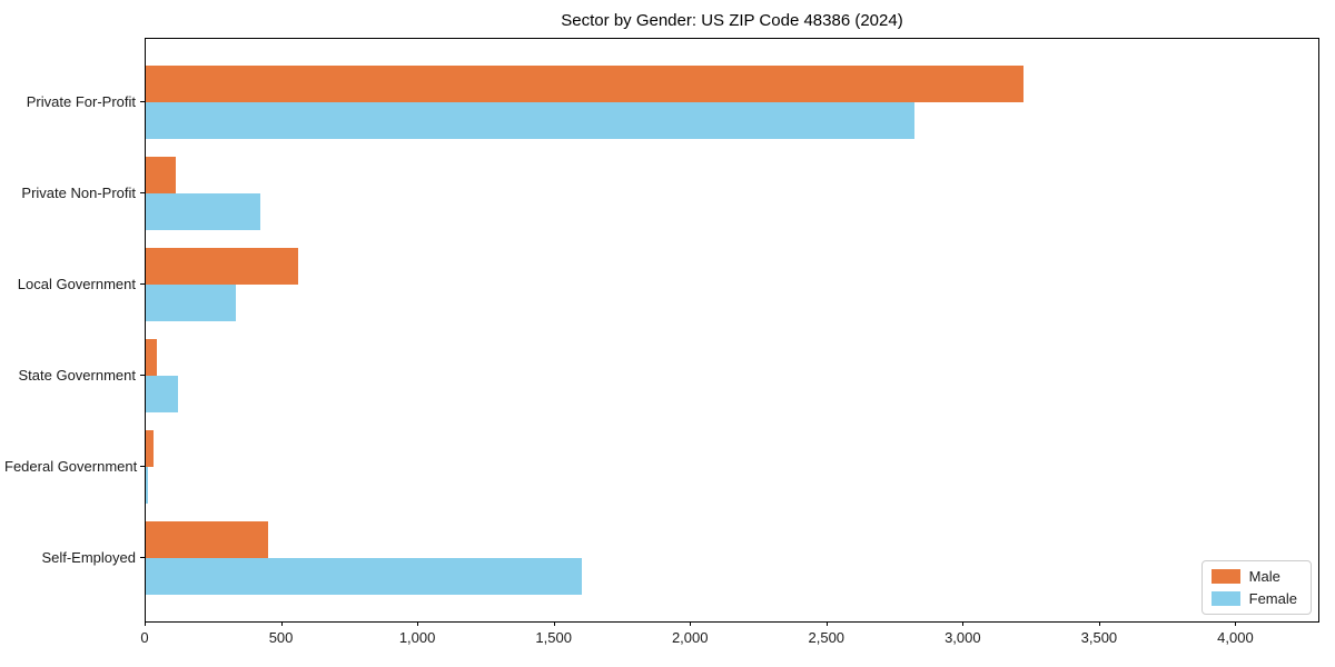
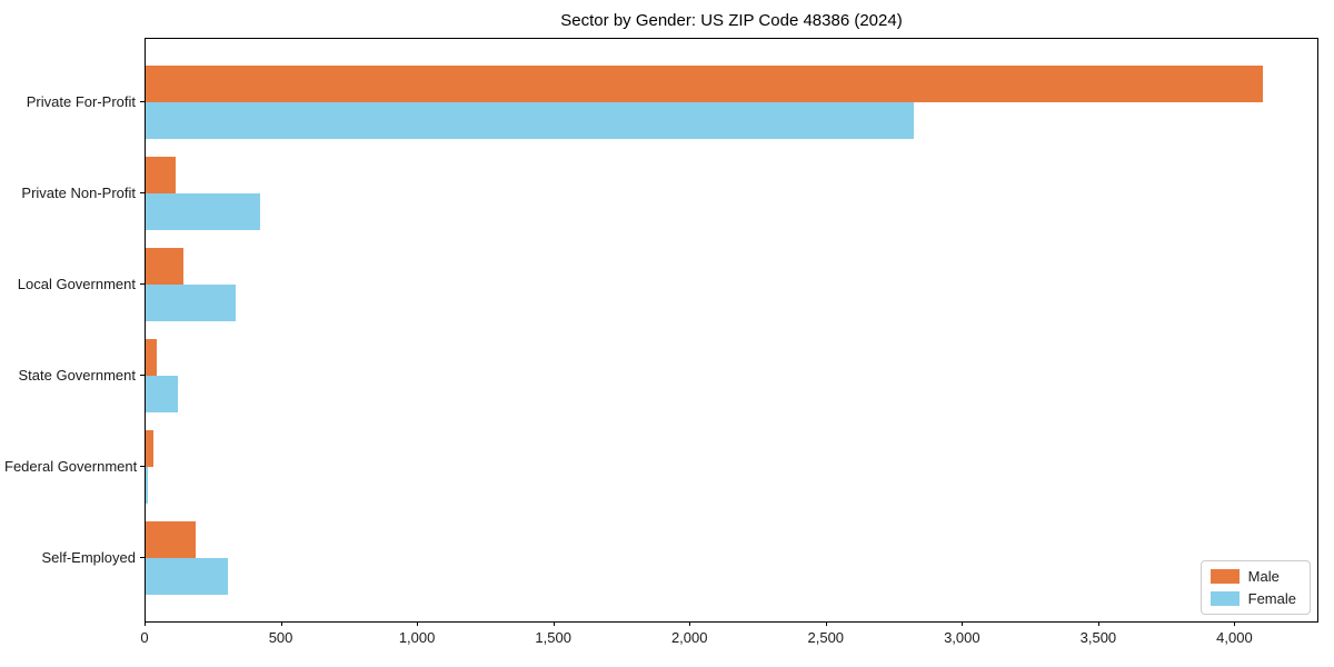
Male/Private For-Profit: 3220 -> 4100
Male/Local Government: 560 -> 140
Male/Self-Employed: 450 -> 180
Female/Self-Employed: 1600 -> 300
